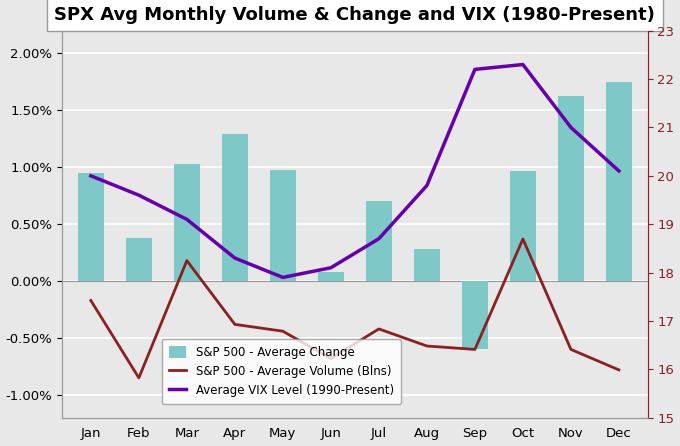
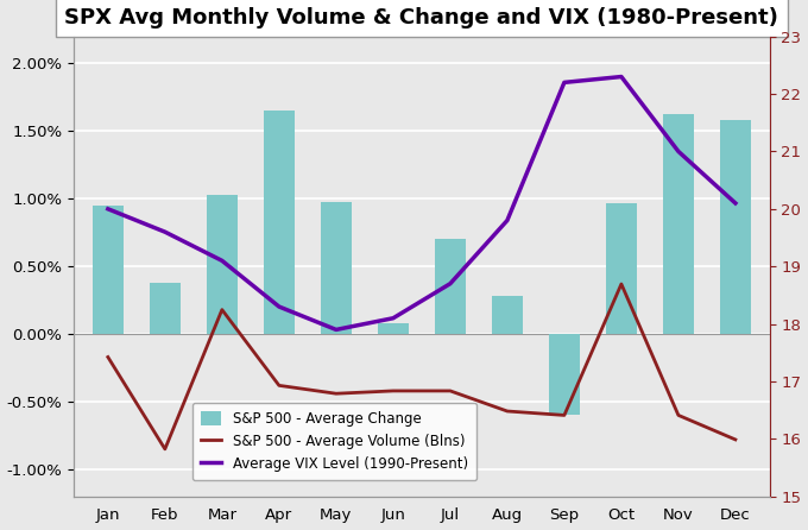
S&P 500 - Average Change/Apr: 1.29% -> 1.65%
S&P 500 - Average Volume (Blns)/Jun: -0.68% -> -0.42%
S&P 500 - Average Change/Dec: 1.75% -> 1.58%
